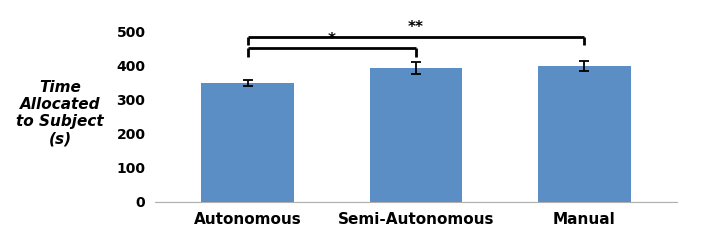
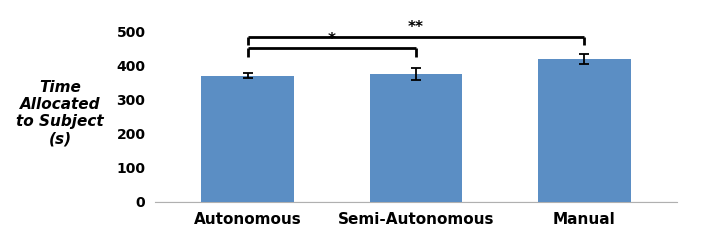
Autonomous: 348 -> 370
Semi-Autonomous: 393 -> 375
Manual: 398 -> 420
